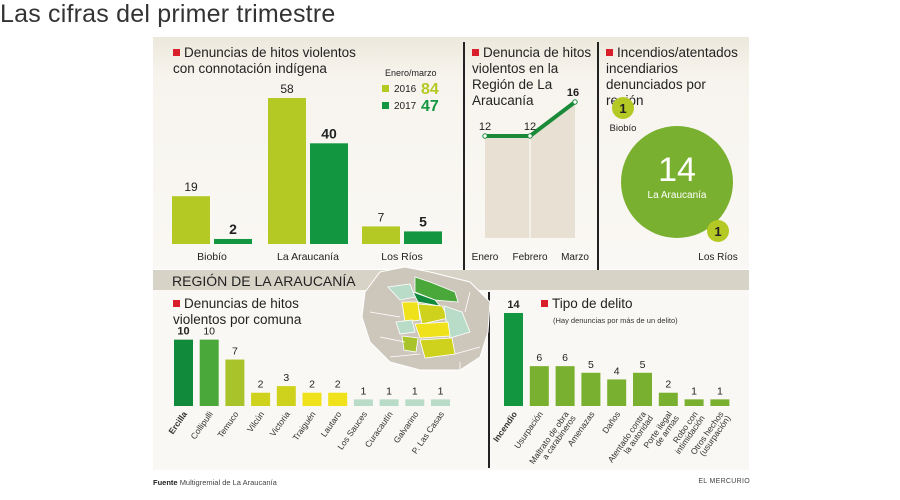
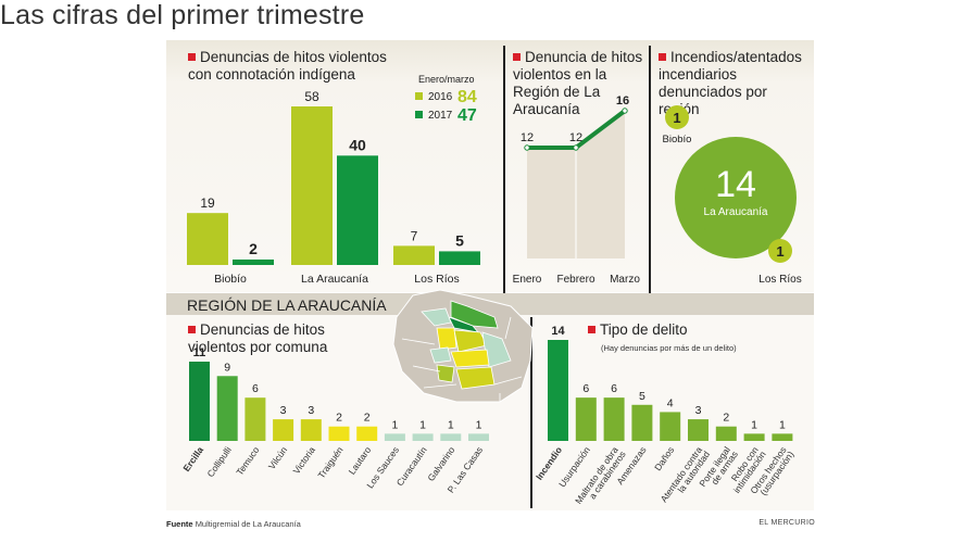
Denuncias de hitos violentos por comuna/Ercilla: 10 -> 11
Denuncias de hitos violentos por comuna/Collipulli: 10 -> 9
Denuncias de hitos violentos por comuna/Temuco: 7 -> 6
Denuncias de hitos violentos por comuna/Vilcún: 2 -> 3
Tipo de delito/Atentado contra la autoridad: 5 -> 3
